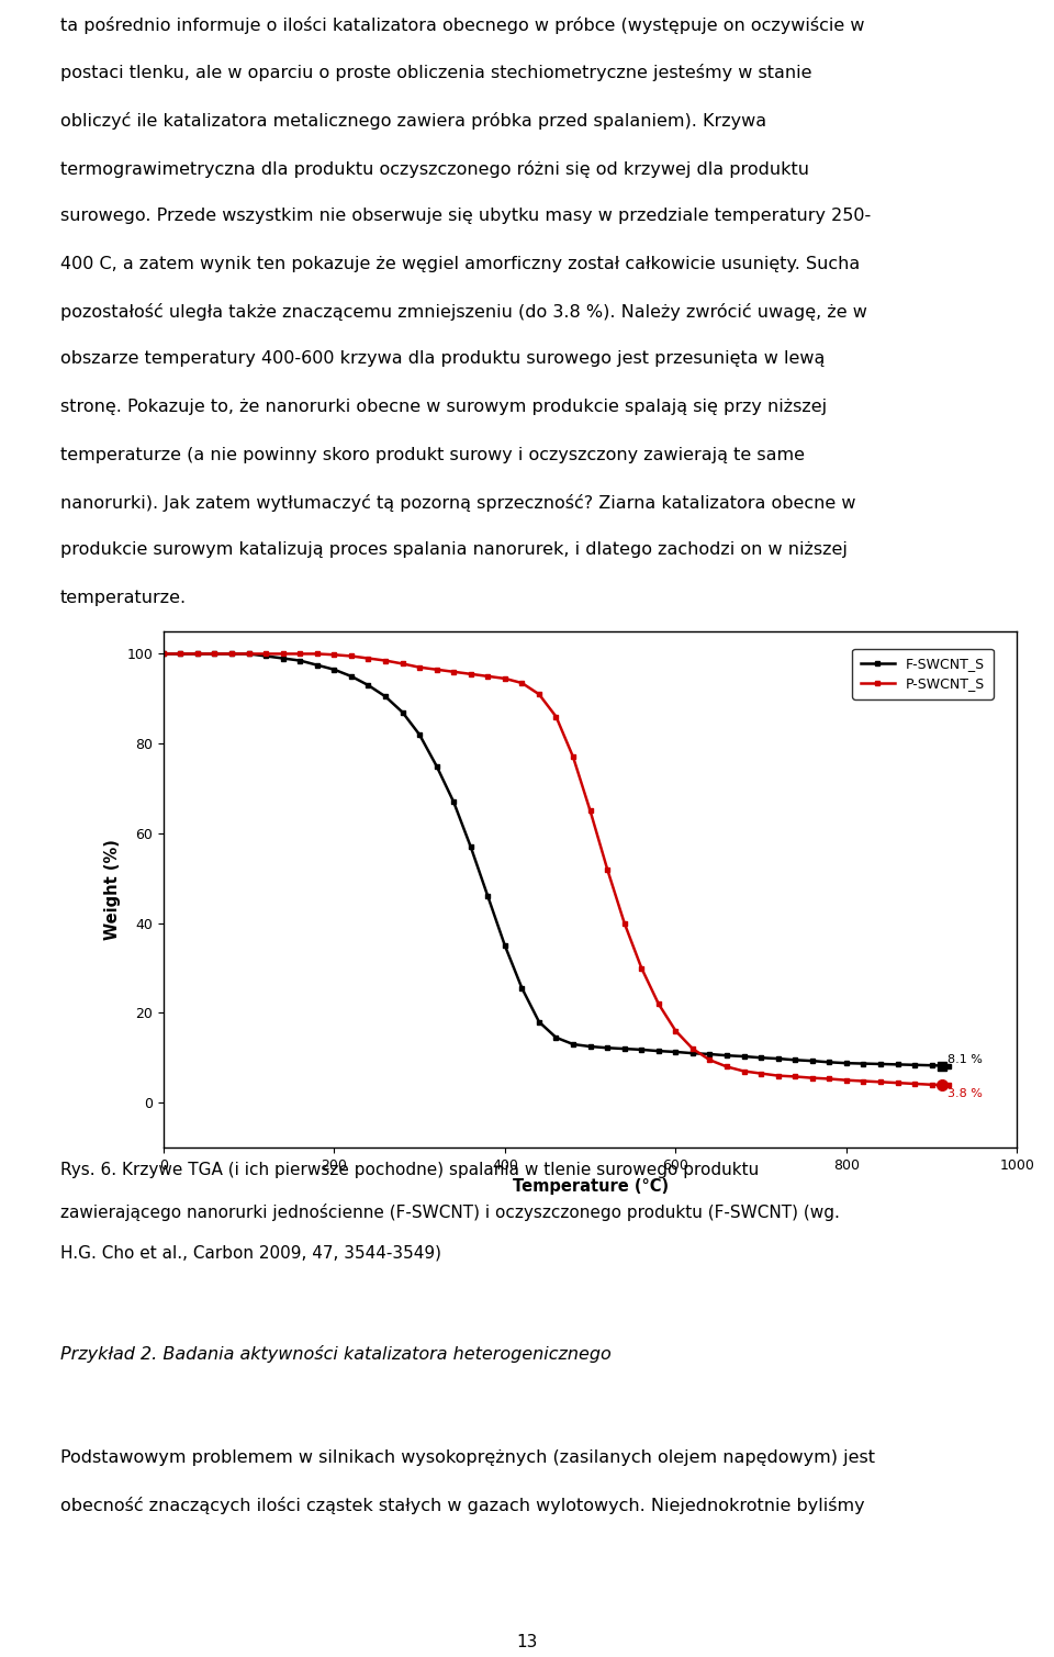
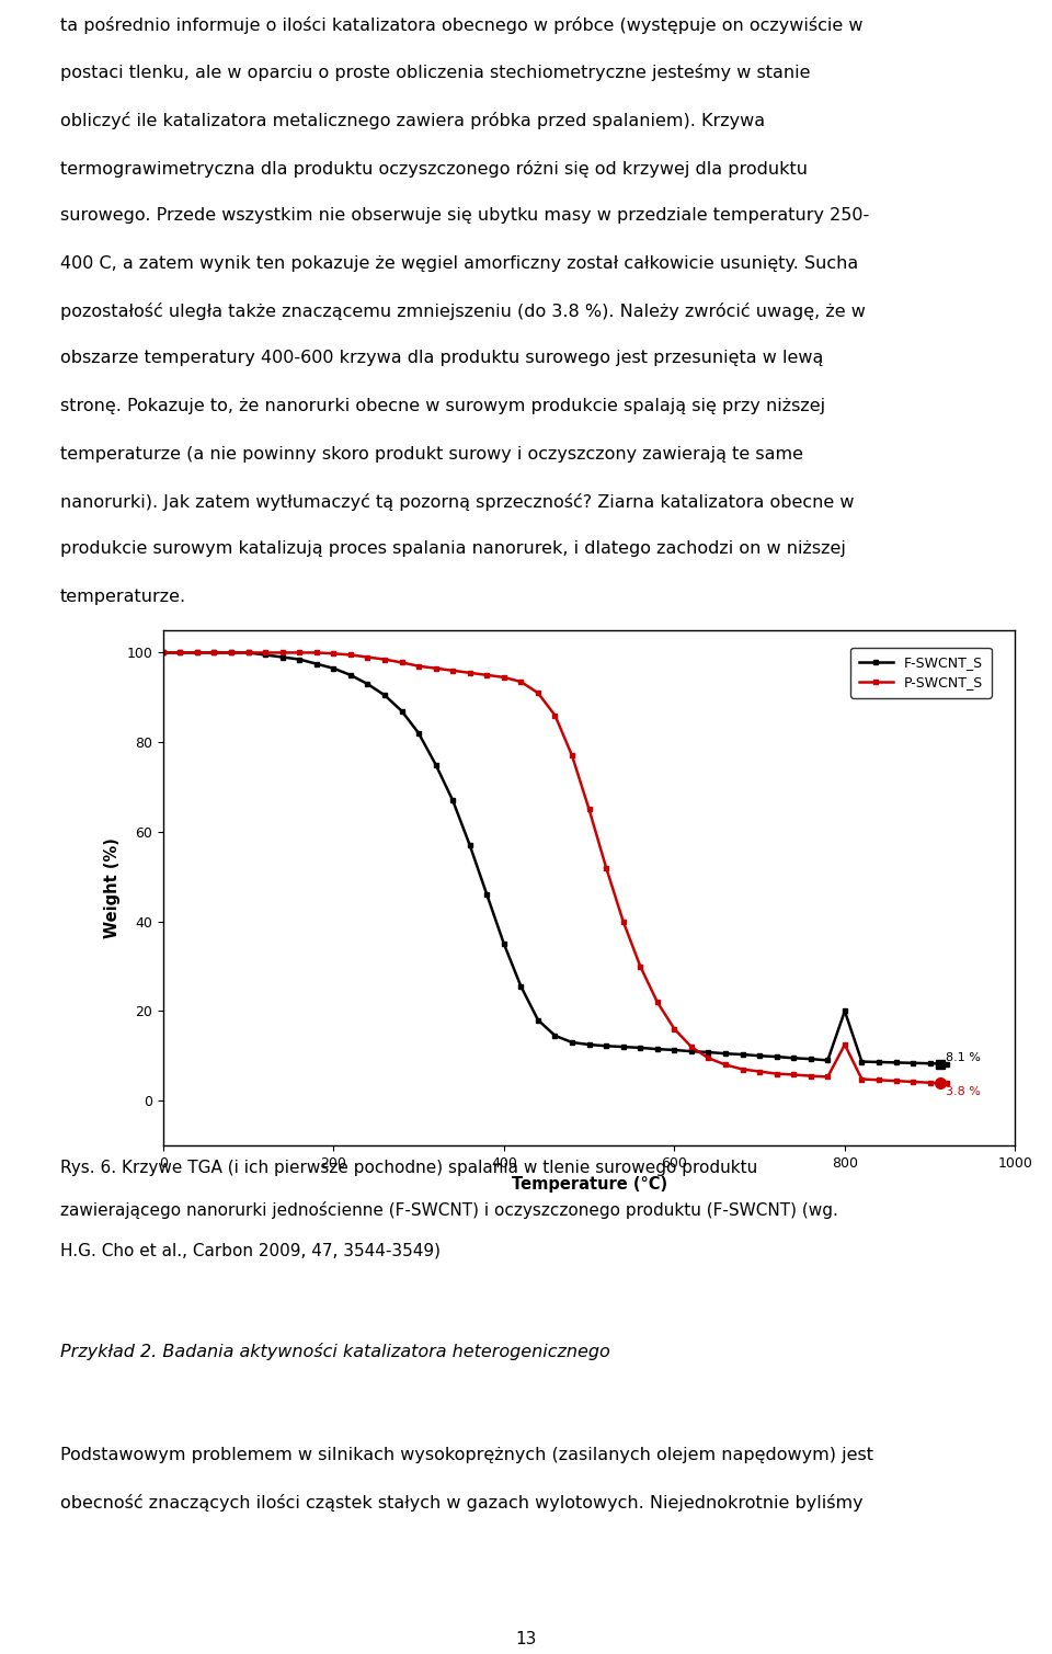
F-SWCNT_S/800: 8.8 -> 20.0
P-SWCNT_S/800: 5.0 -> 12.5
